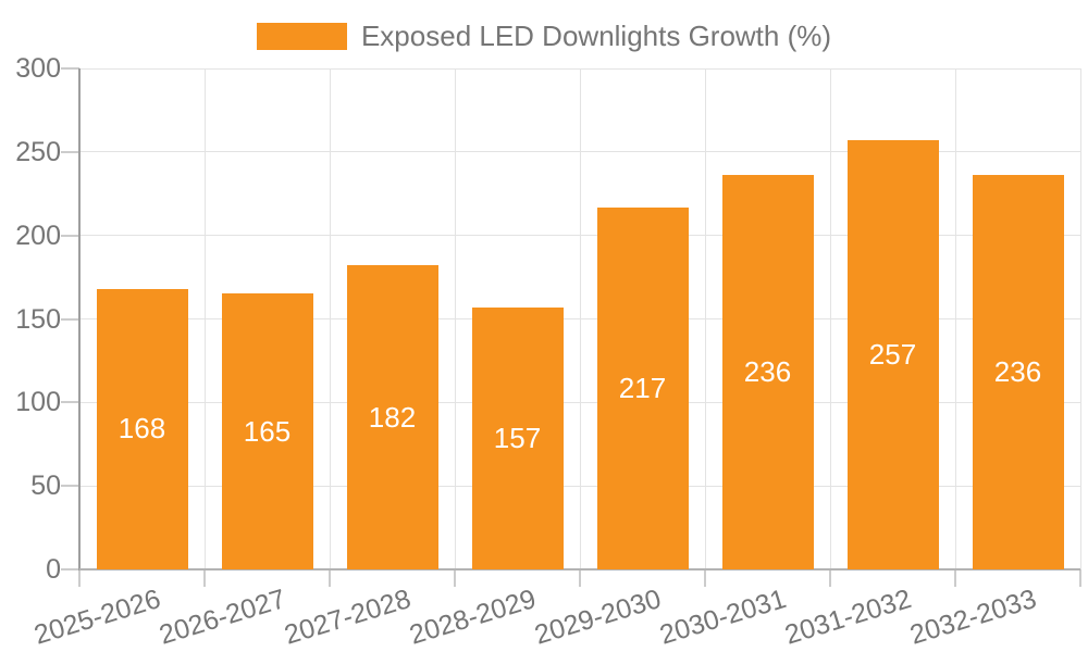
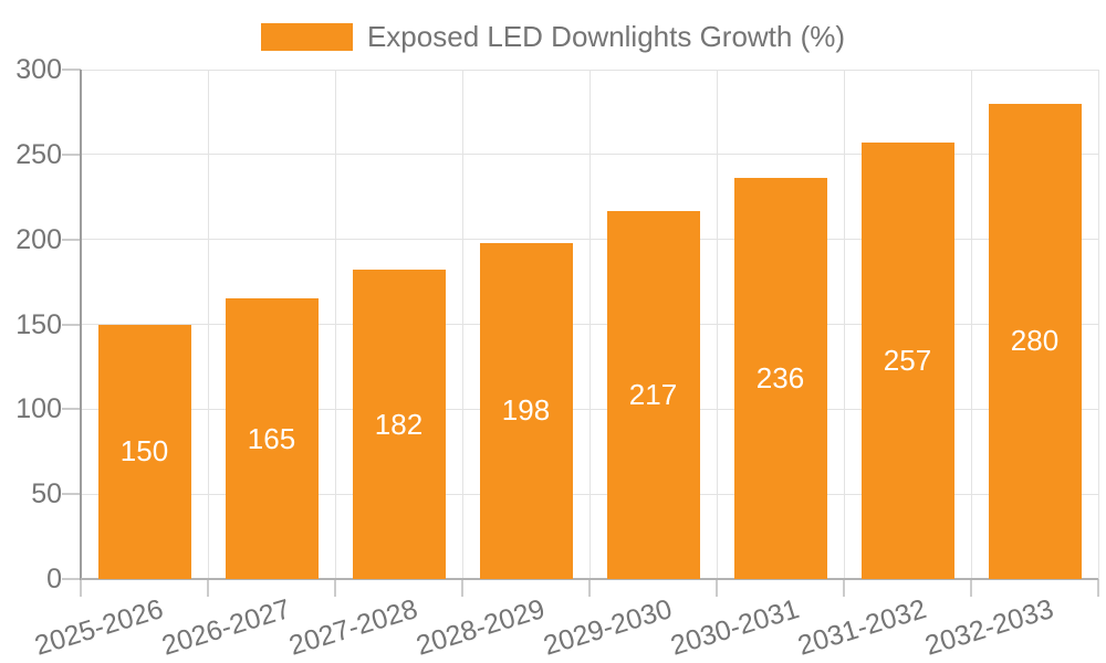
2025-2026: 168 -> 150
2028-2029: 157 -> 198
2032-2033: 236 -> 280
